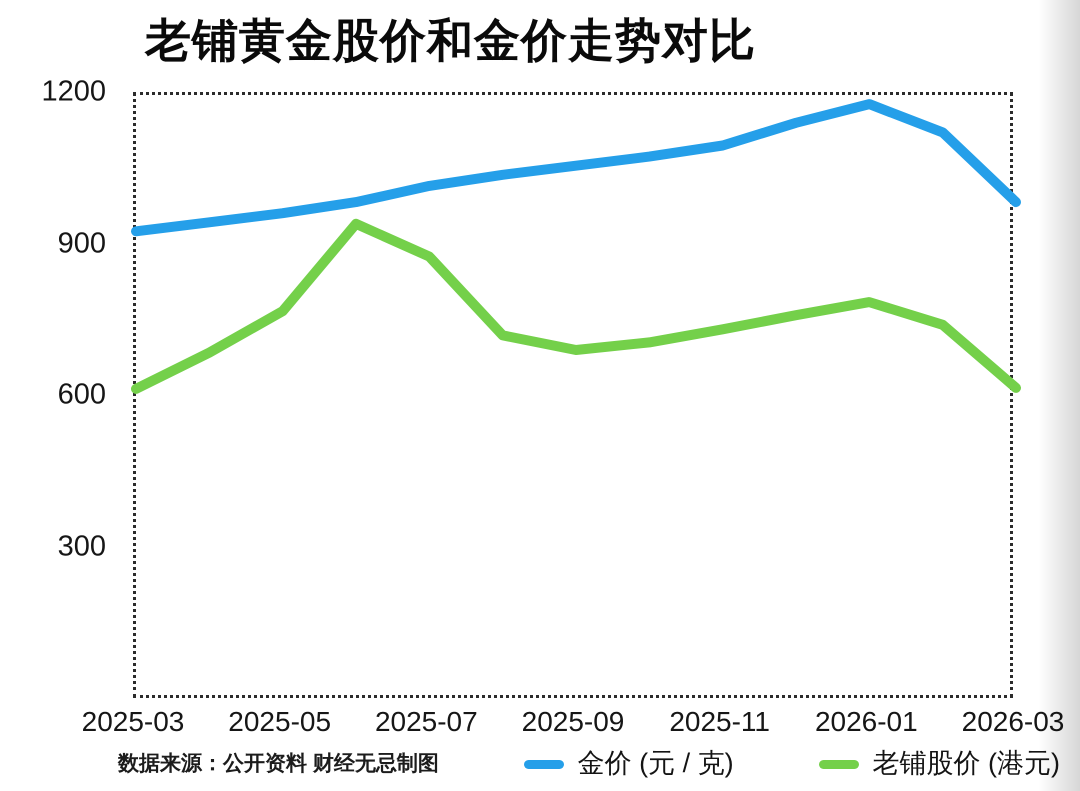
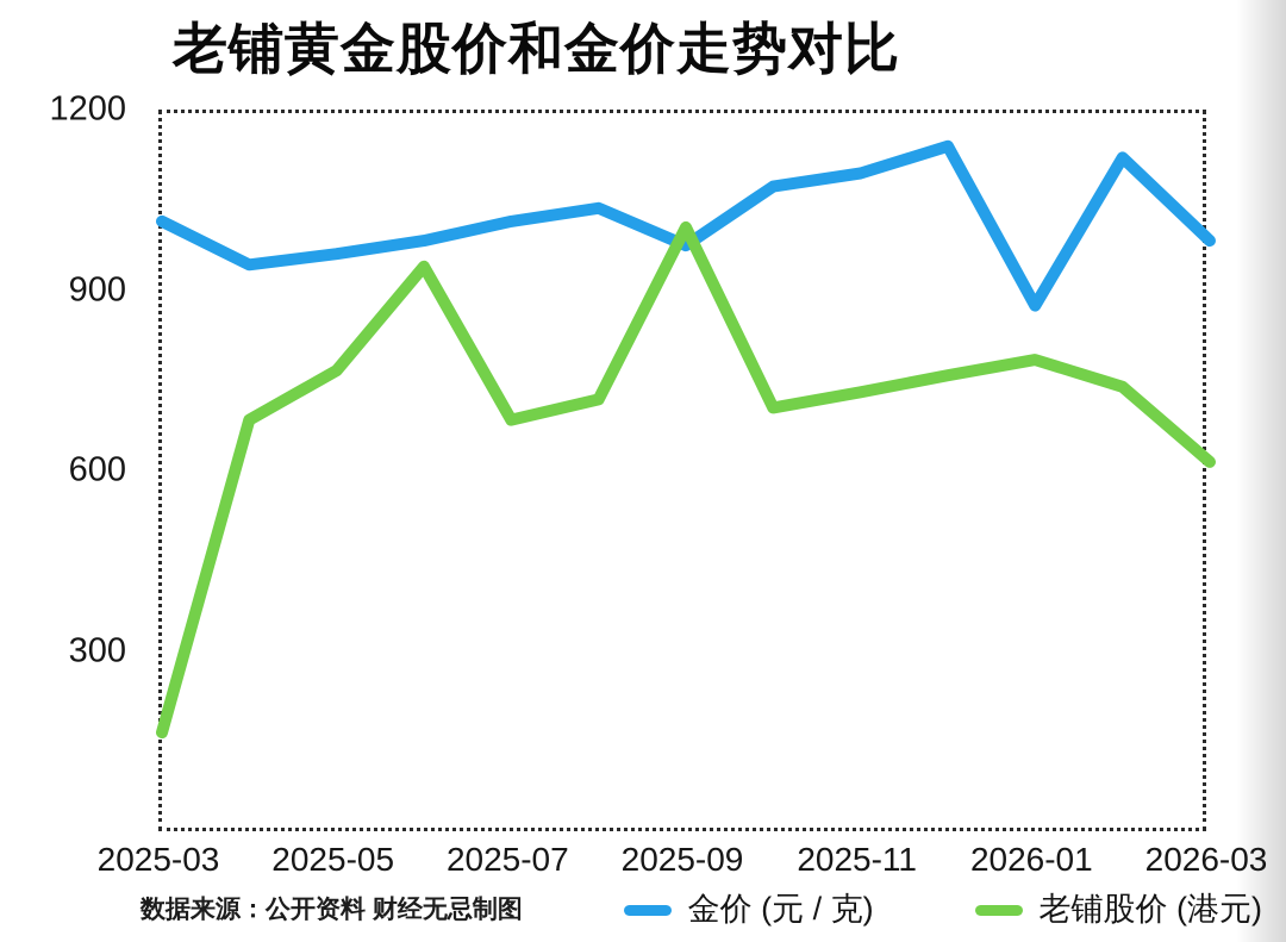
金价 (元 / 克)/2025-03: 930 -> 1020
老铺股价 (港元)/2025-03: 620 -> 170
老铺股价 (港元)/2025-07: 880 -> 690
金价 (元 / 克)/2025-09: 1060 -> 980
老铺股价 (港元)/2025-09: 700 -> 1010
金价 (元 / 克)/2026-01: 1180 -> 880
